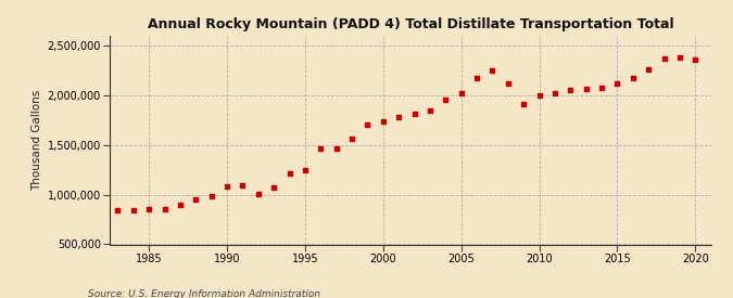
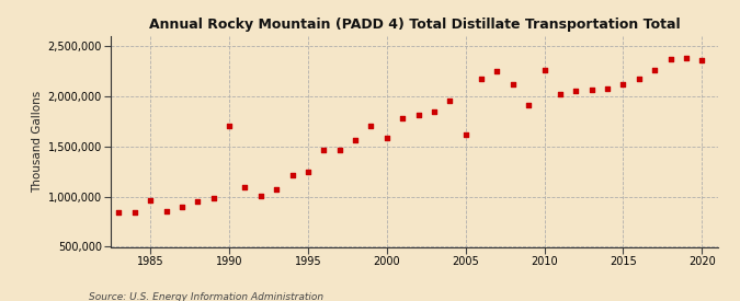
1985: 860,000 -> 960,000
1990: 1,080,000 -> 1,700,000
2000: 1,740,000 -> 1,580,000
2005: 2,020,000 -> 1,620,000
2010: 2,000,000 -> 2,260,000
